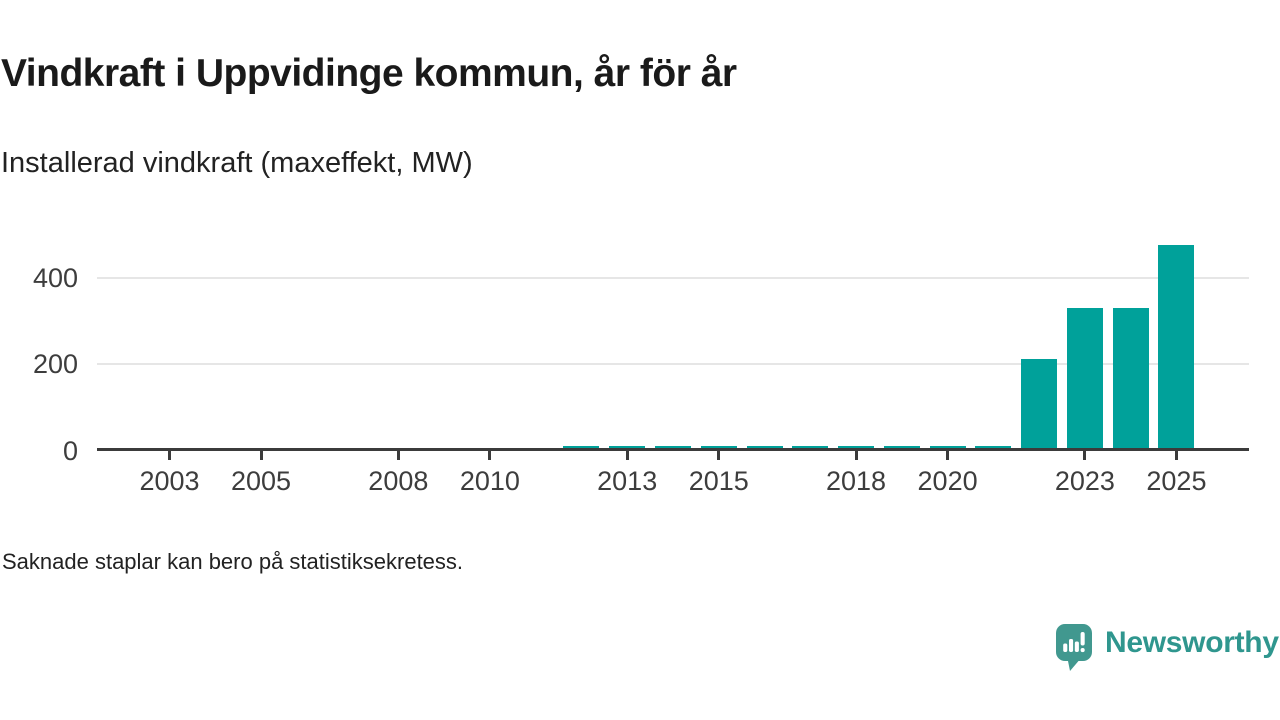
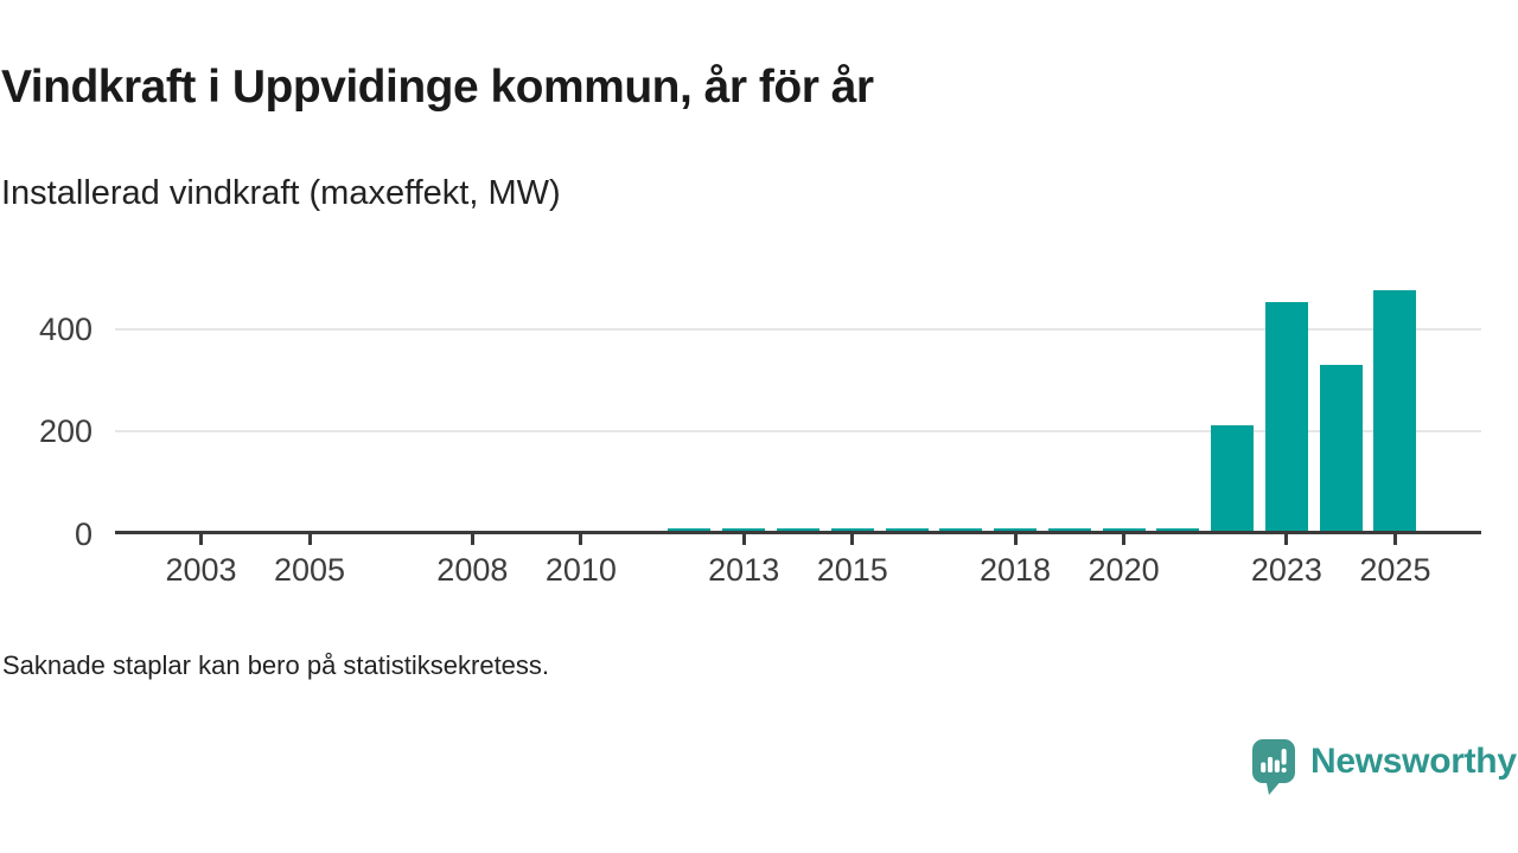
2023: 330 -> 450
